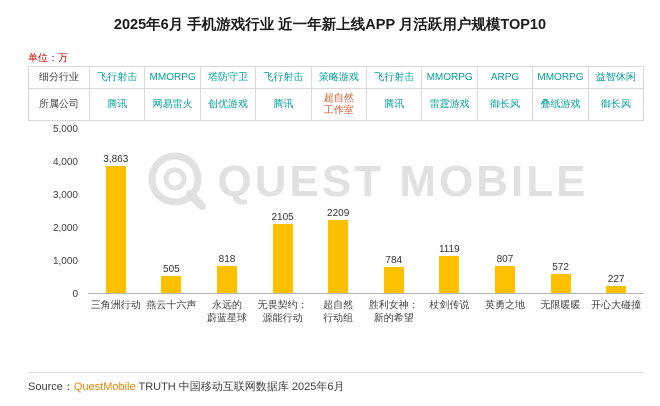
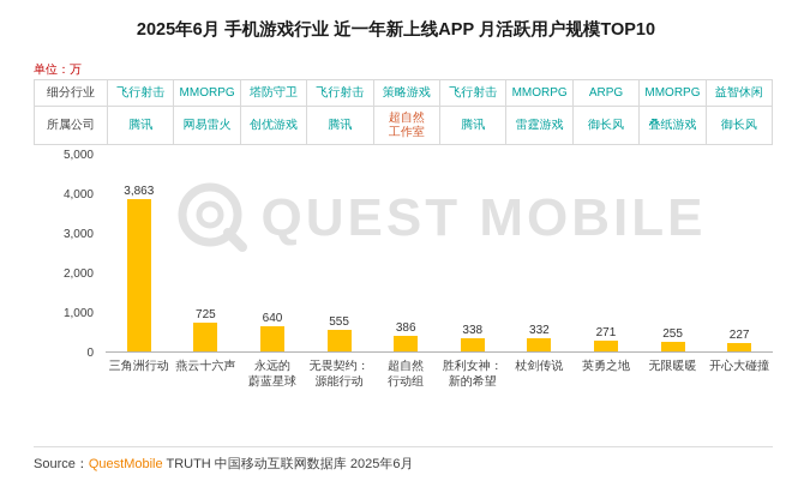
燕云十六声: 505 -> 725
永远的蔚蓝星球: 818 -> 640
无畏契约：源能行动: 2105 -> 555
超自然行动组: 2209 -> 386
胜利女神：新的希望: 784 -> 338
杖剑传说: 1119 -> 332
英勇之地: 807 -> 271
无限暖暖: 572 -> 255
